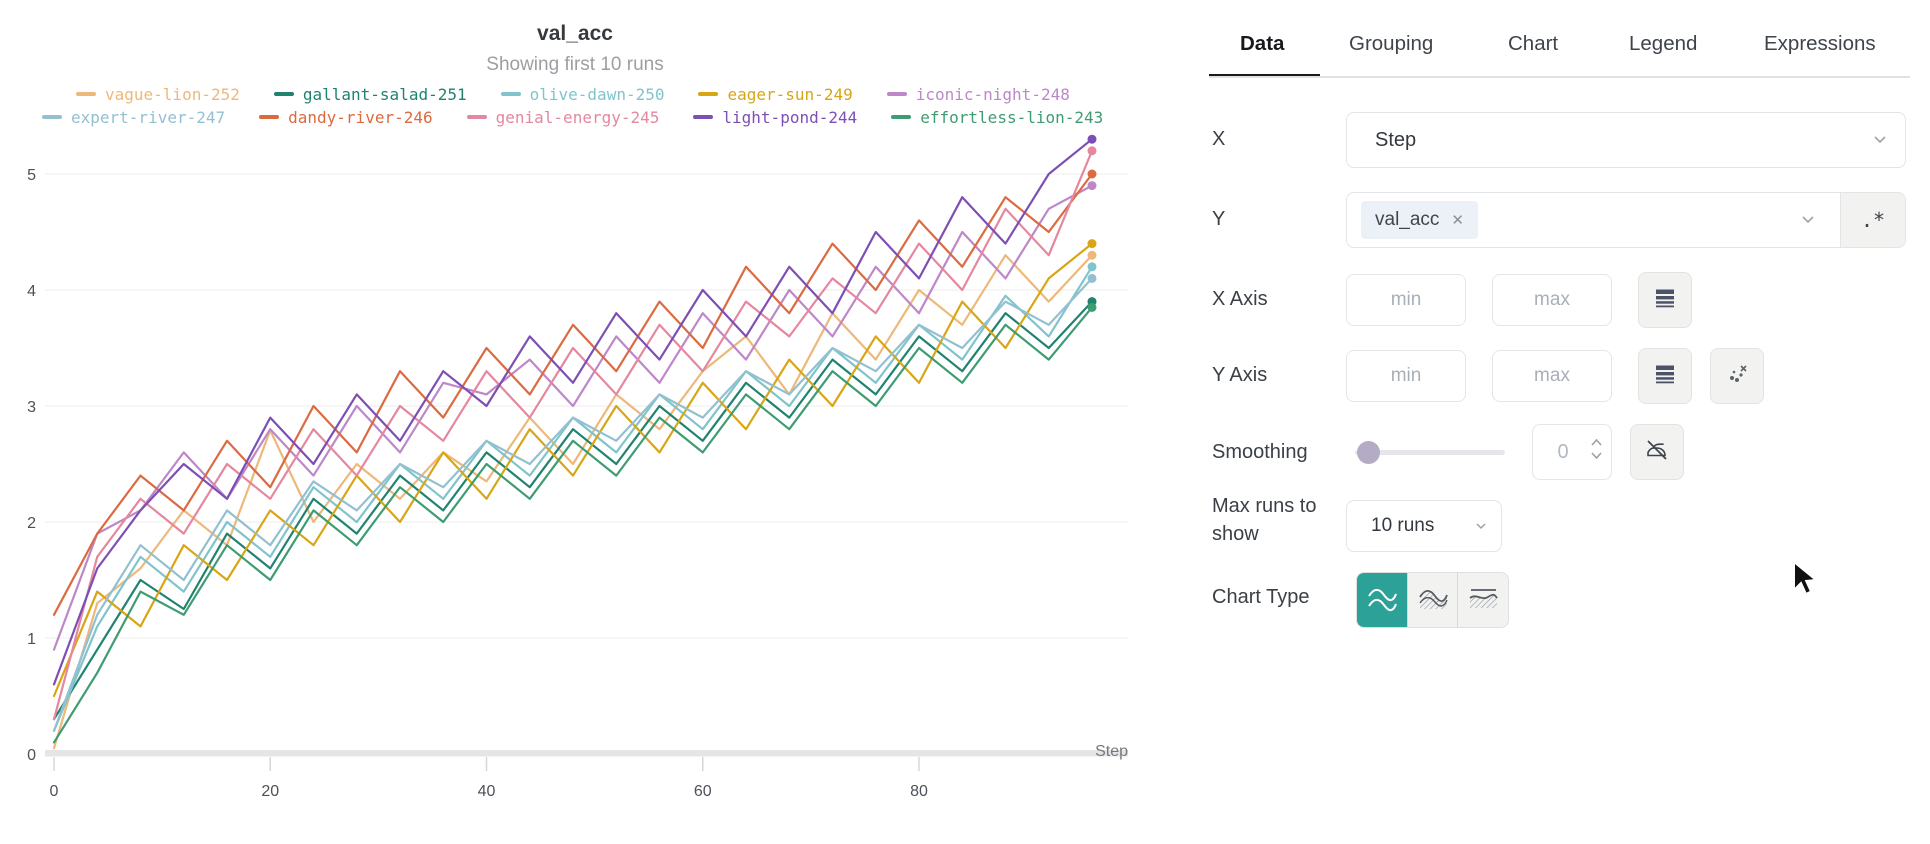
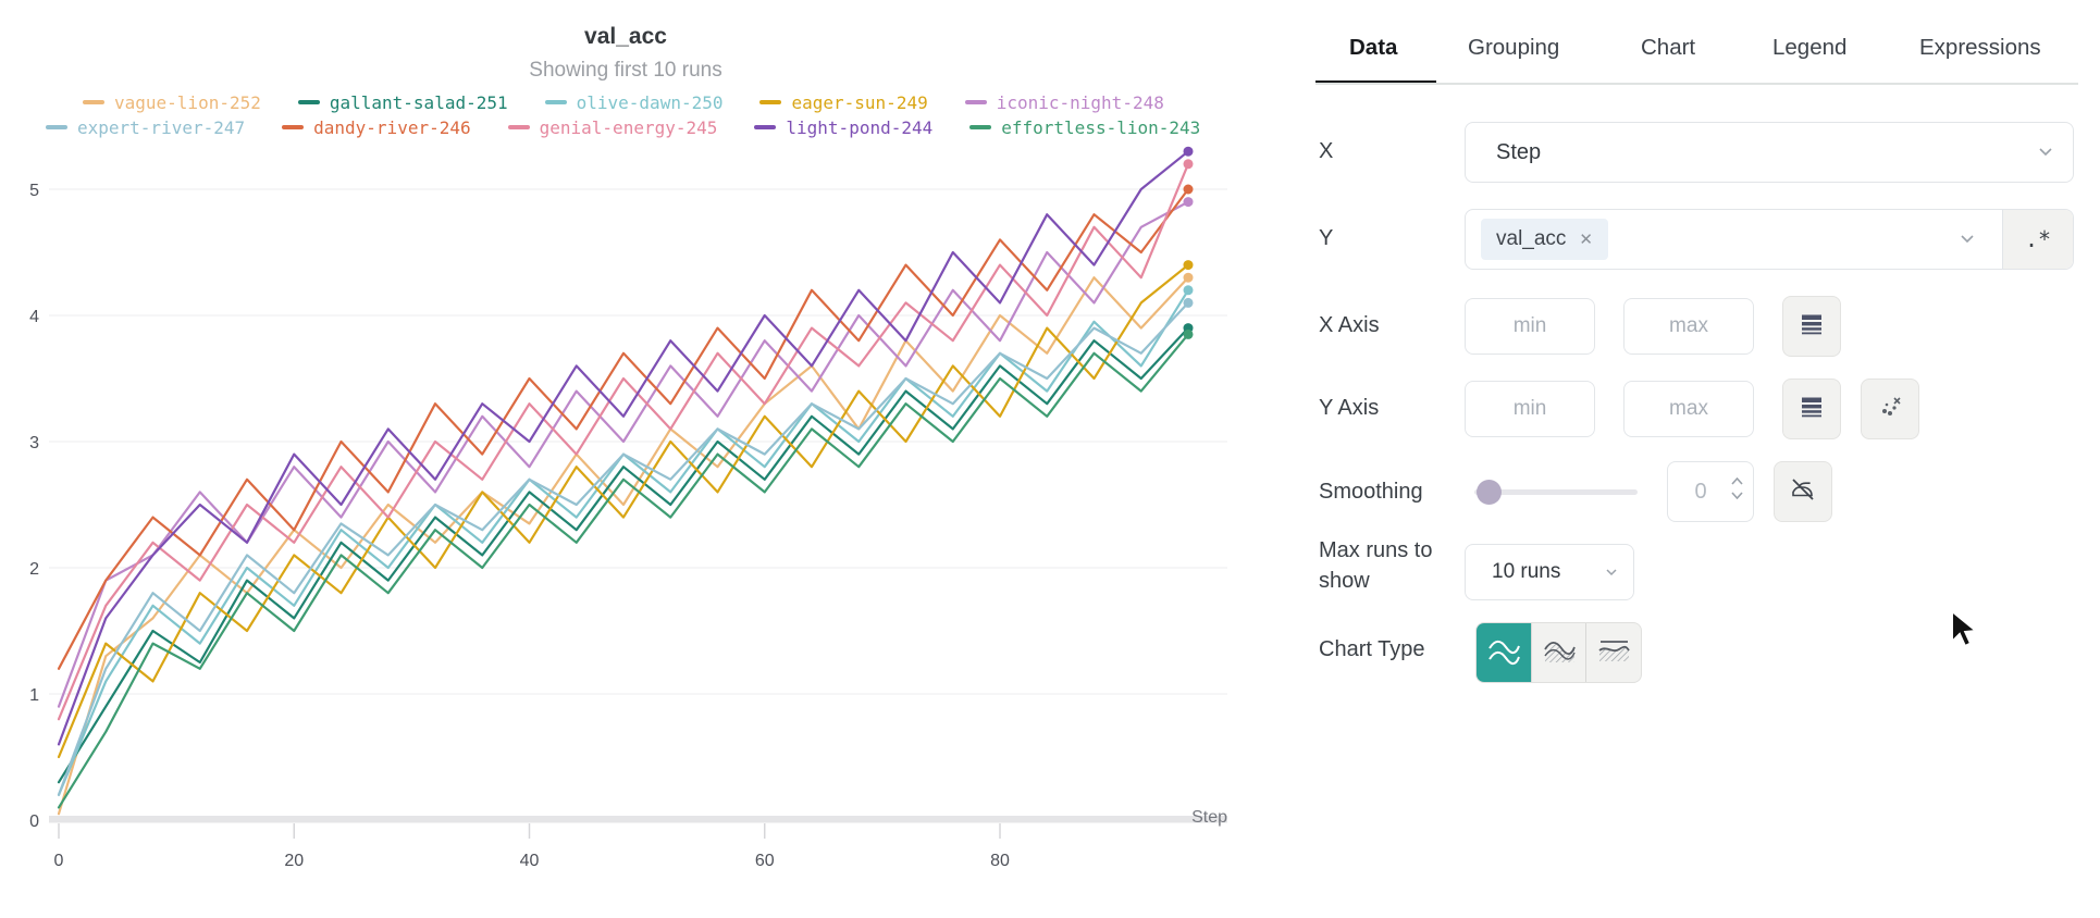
genial-energy-245/0: 0.3 -> 0.8
vague-lion-252/20: 2.79 -> 2.30
iconic-night-248/40: 3.1 -> 2.8
